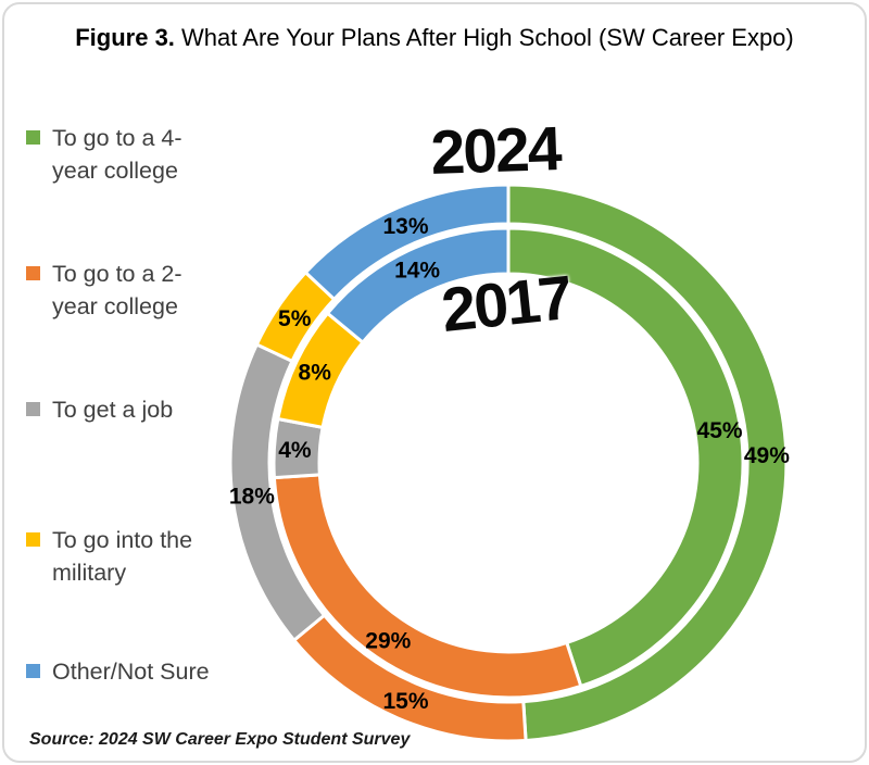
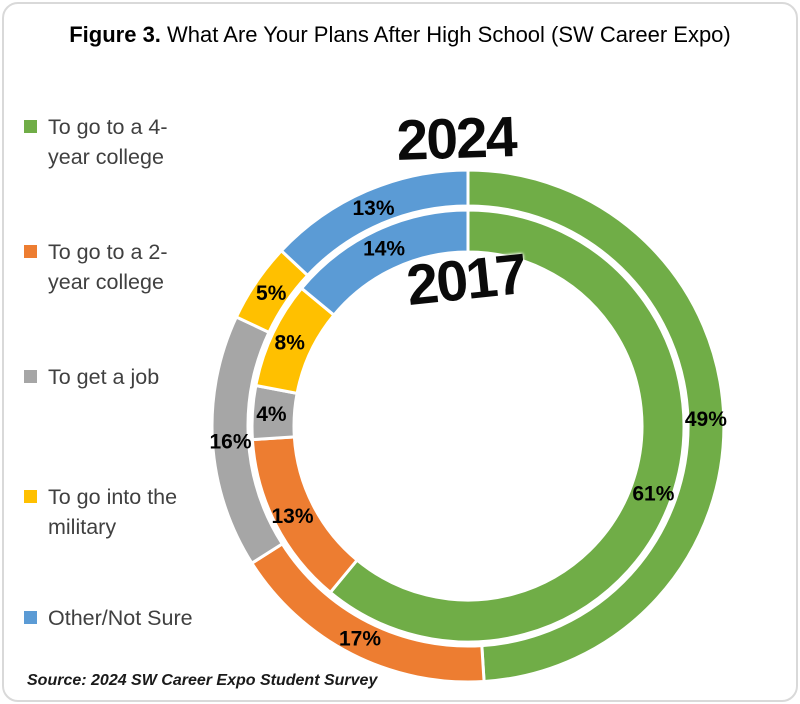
2017/To go to a 4-year college: 45% -> 61%
2024/To go to a 2-year college: 15% -> 17%
2017/To go to a 2-year college: 29% -> 13%
2024/To get a job: 18% -> 16%
